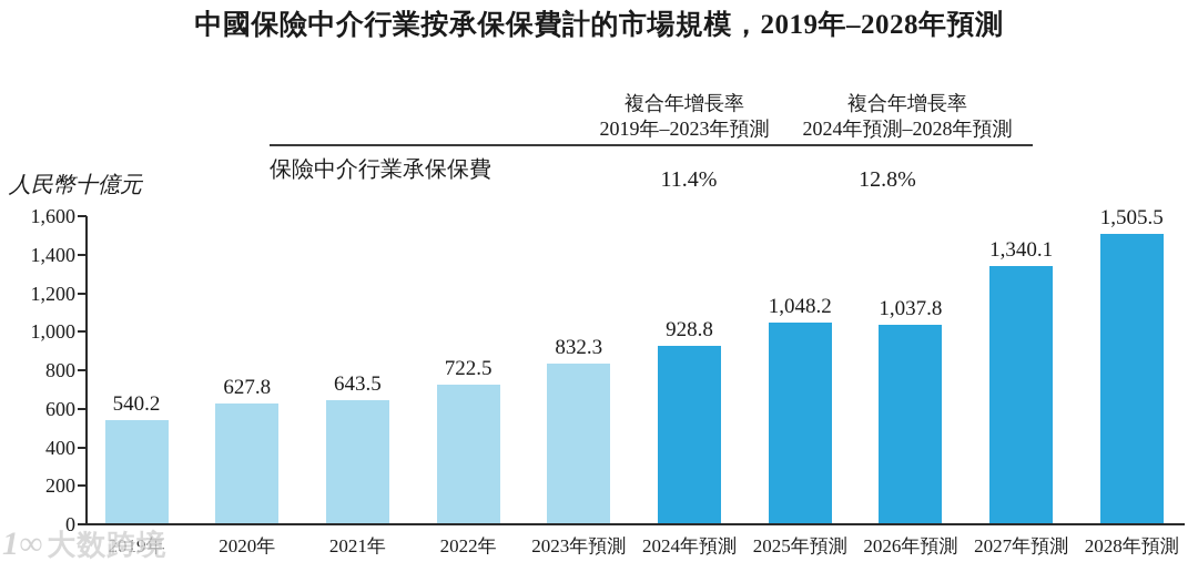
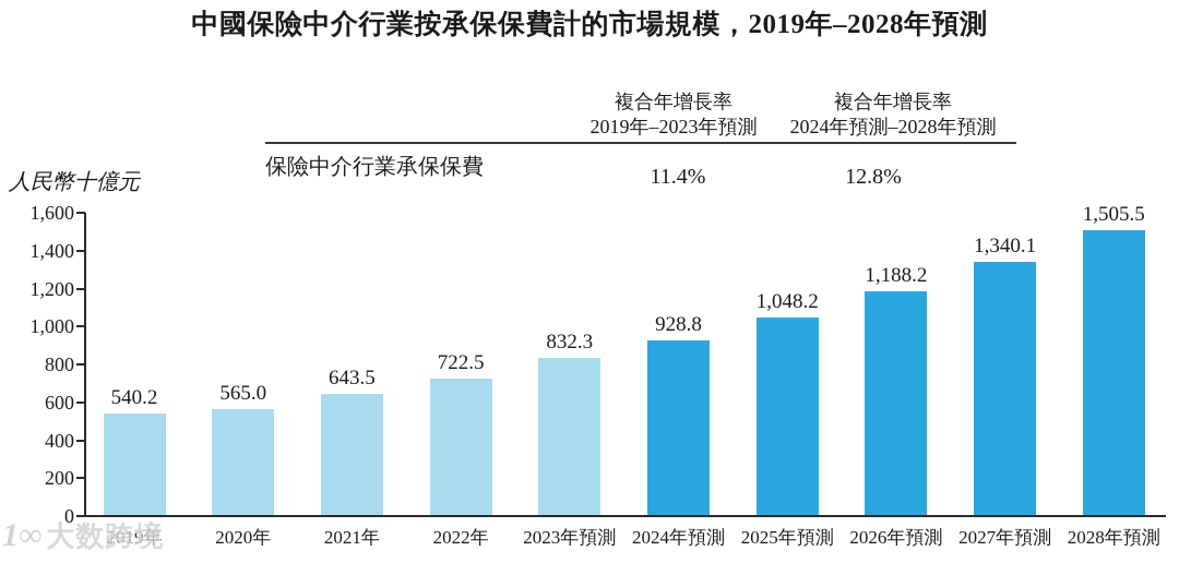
2020年: 627.8 -> 565.0
2026年預測: 1,037.8 -> 1,188.2
